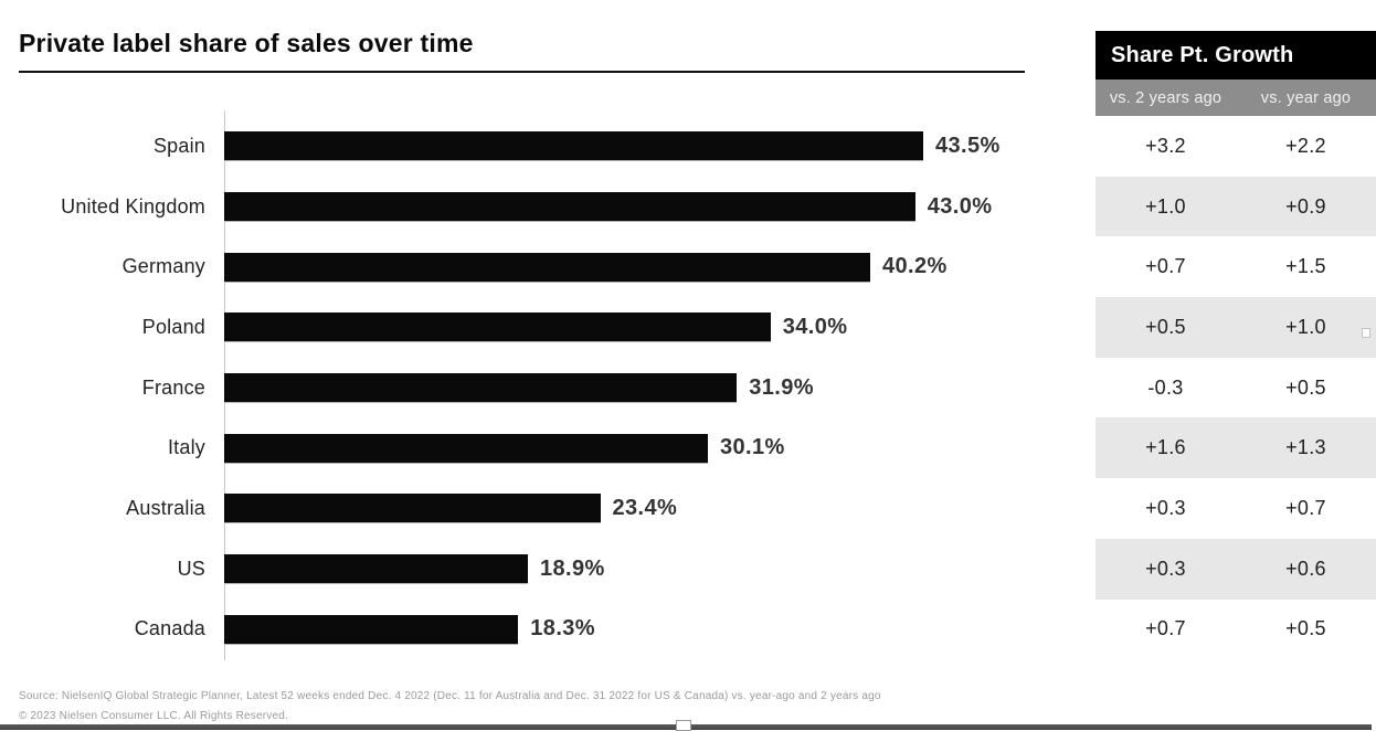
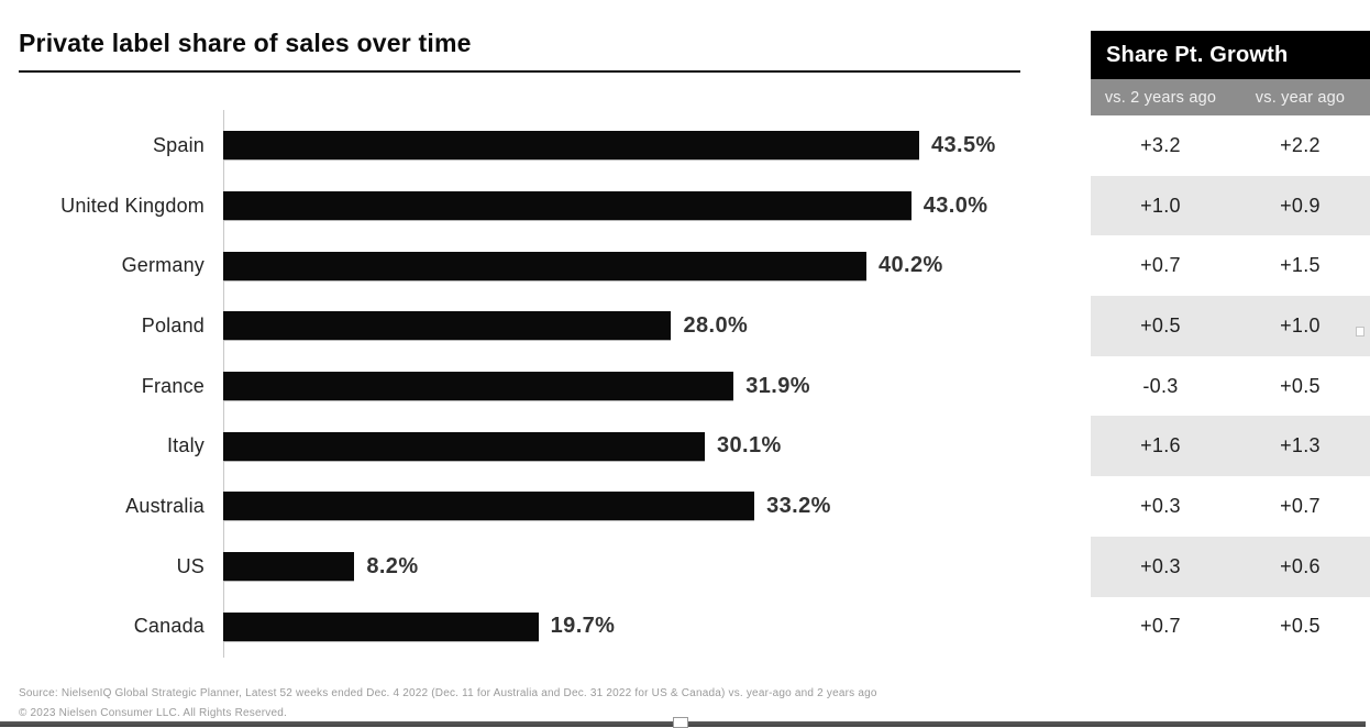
Poland: 34.0% -> 28.0%
Australia: 23.4% -> 33.2%
US: 18.9% -> 8.2%
Canada: 18.3% -> 19.7%
